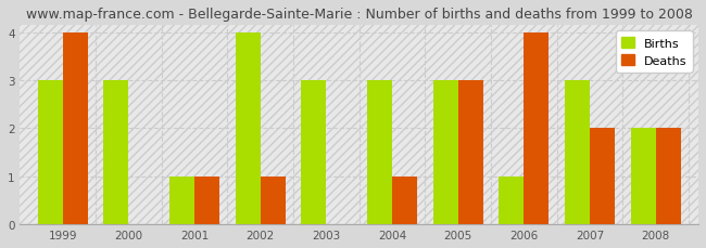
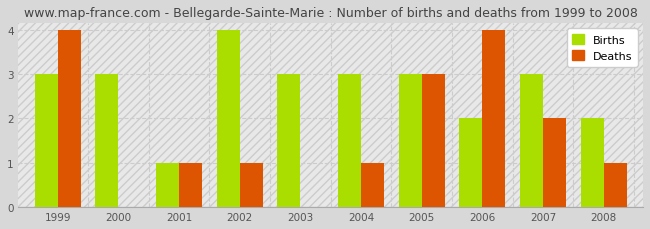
Births/2006: 1 -> 2
Deaths/2008: 2 -> 1
